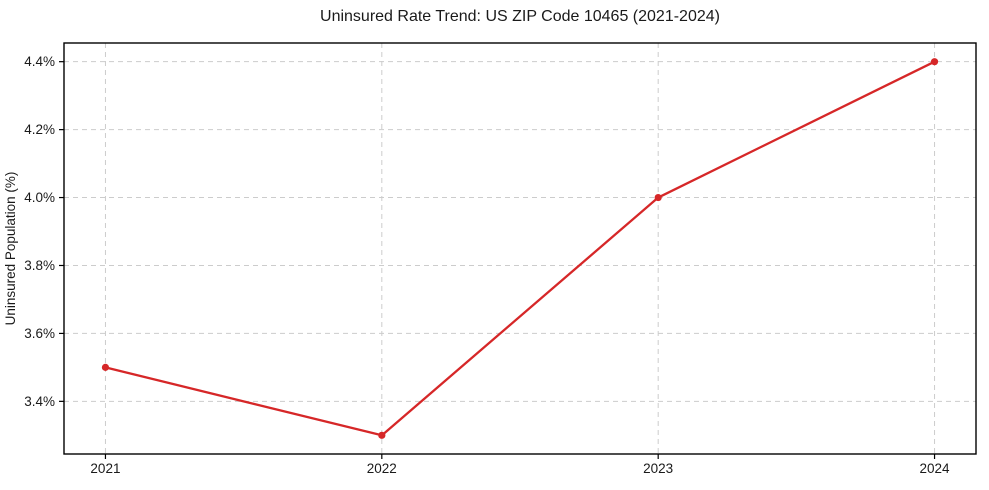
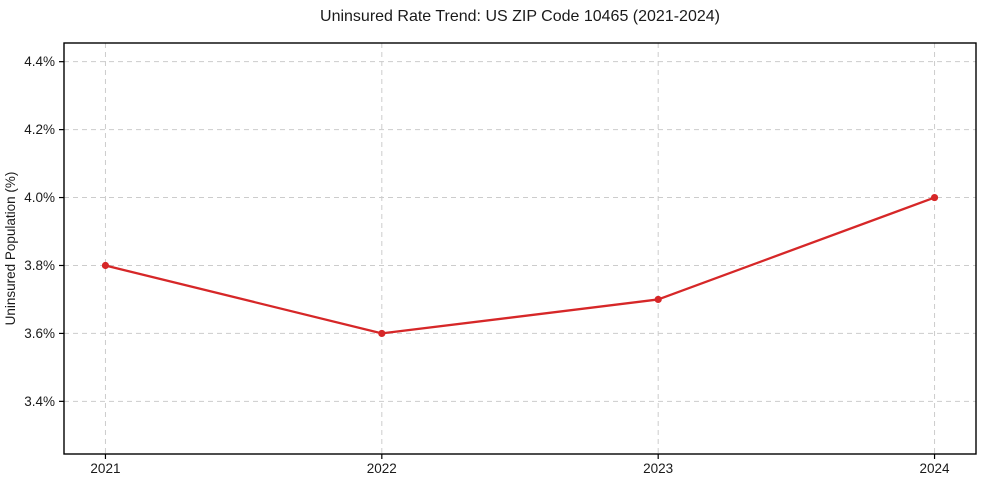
2021: 3.5% -> 3.8%
2022: 3.3% -> 3.6%
2023: 4.0% -> 3.7%
2024: 4.4% -> 4.0%
